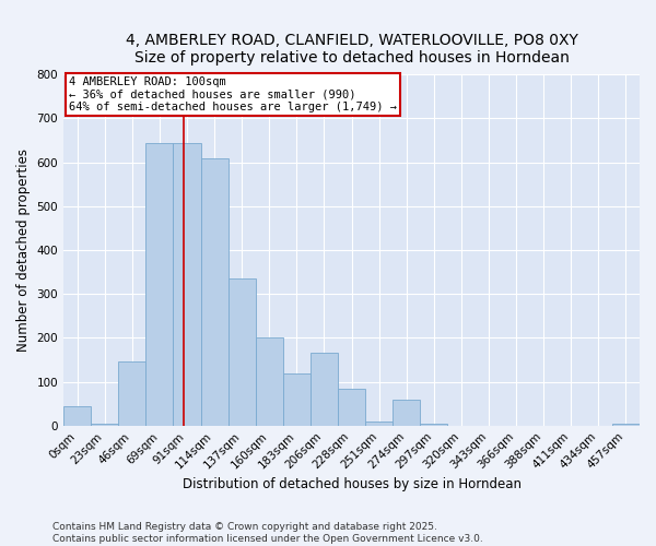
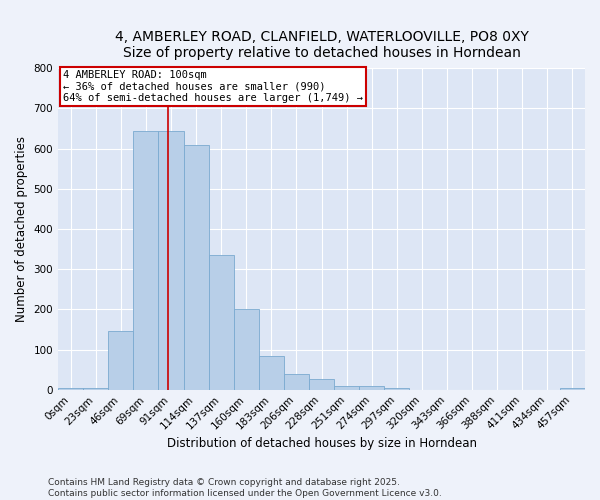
0sqm: 45 -> 5
183sqm: 120 -> 83
206sqm: 165 -> 40
228sqm: 85 -> 27
274sqm: 60 -> 10
